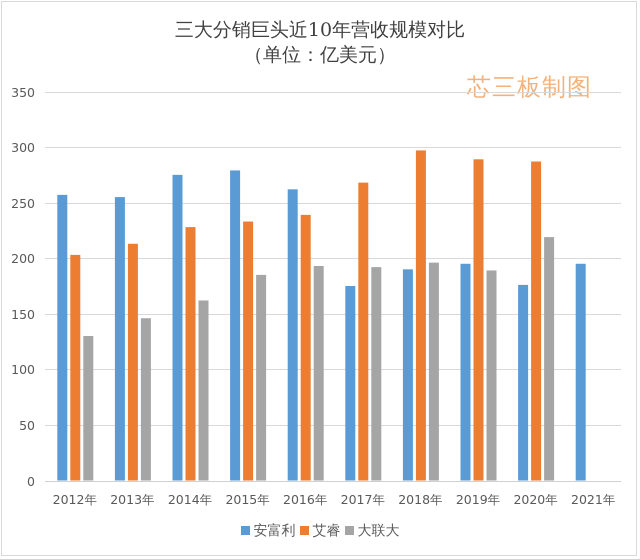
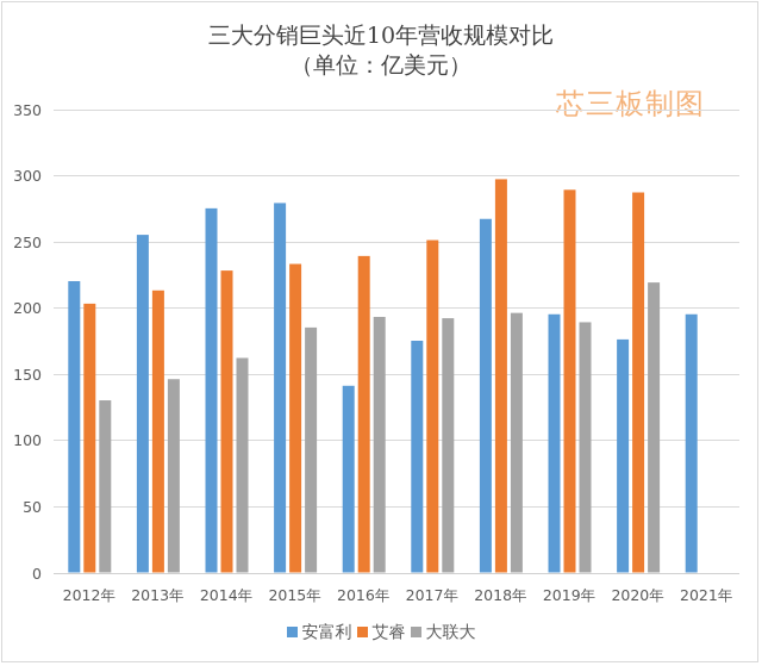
安富利/2012年: 257 -> 220
安富利/2016年: 262 -> 141
艾睿/2017年: 268 -> 251
安富利/2018年: 190 -> 267
